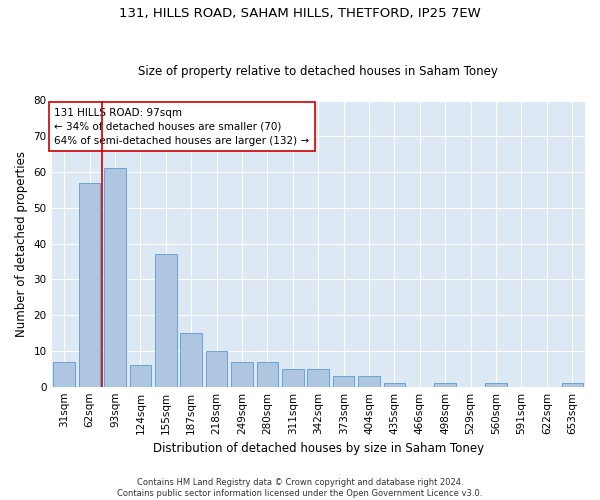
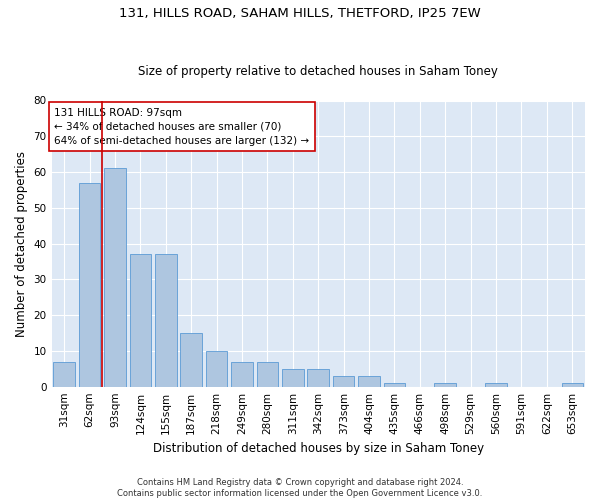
124sqm: 6 -> 37
